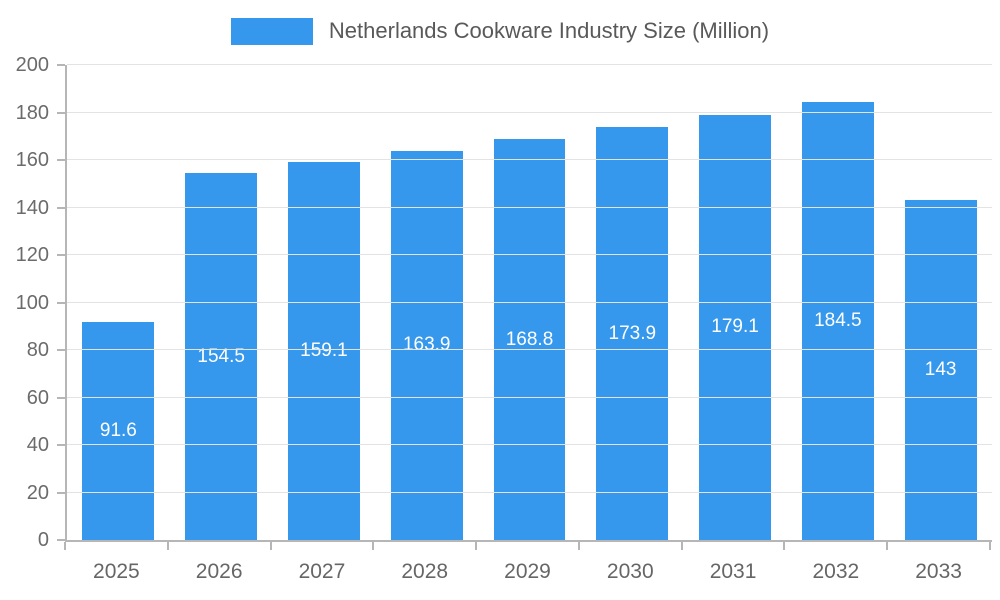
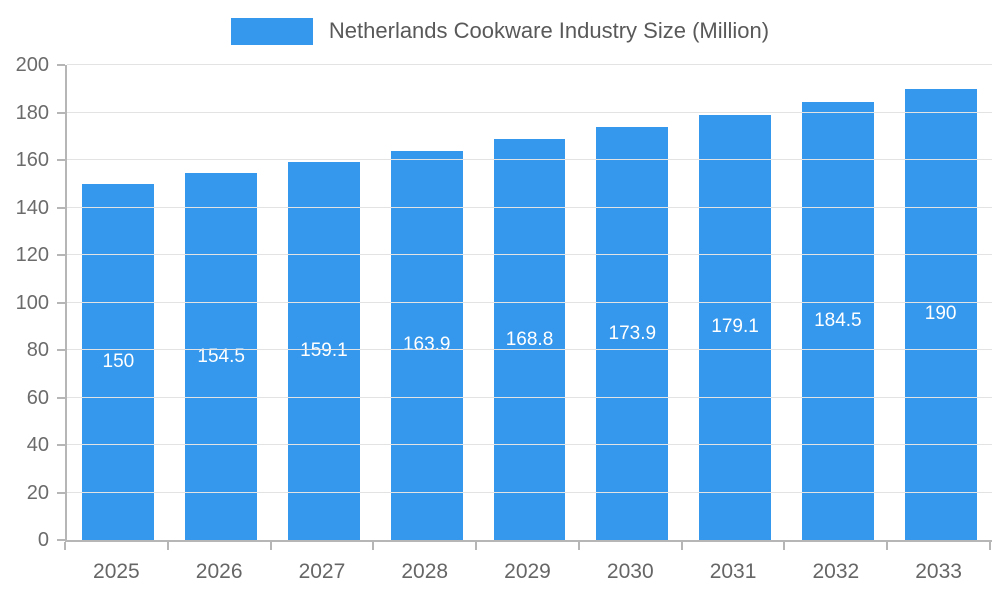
2025: 91.6 -> 150
2033: 143 -> 190
